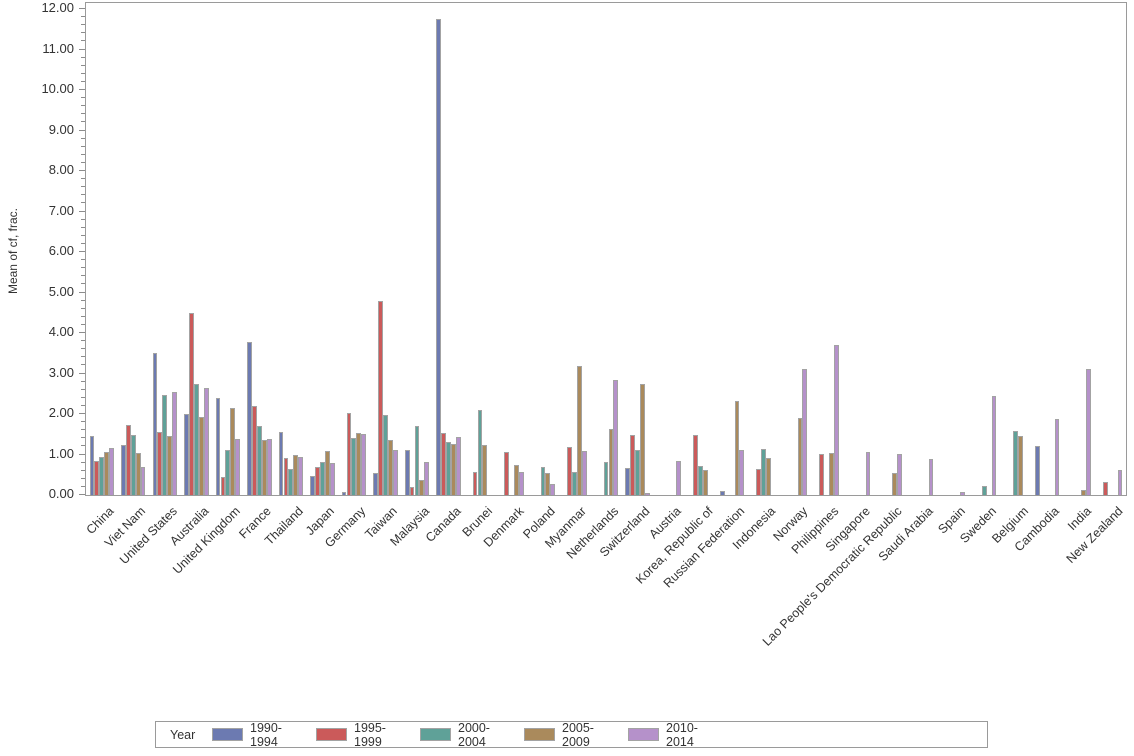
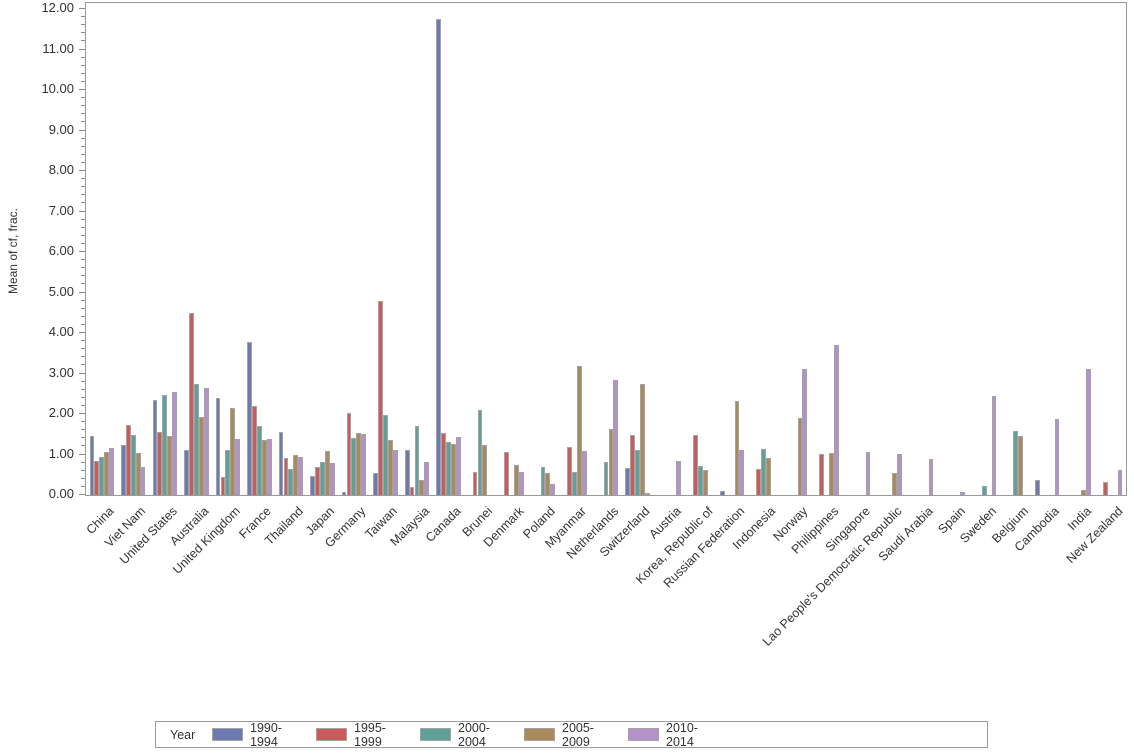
1990-1994/United States: 3.5 -> 2.4
1990-1994/Australia: 2.0 -> 1.1
1990-1994/Cambodia: 1.2 -> 0.4
